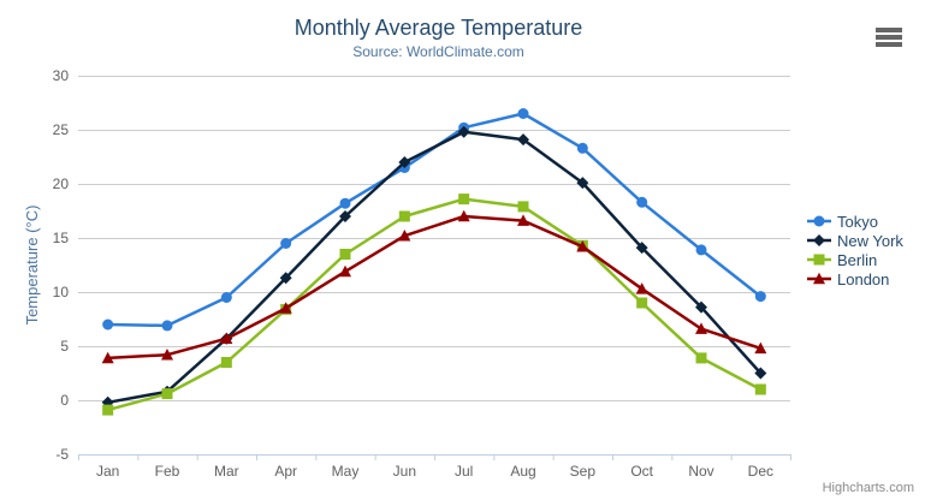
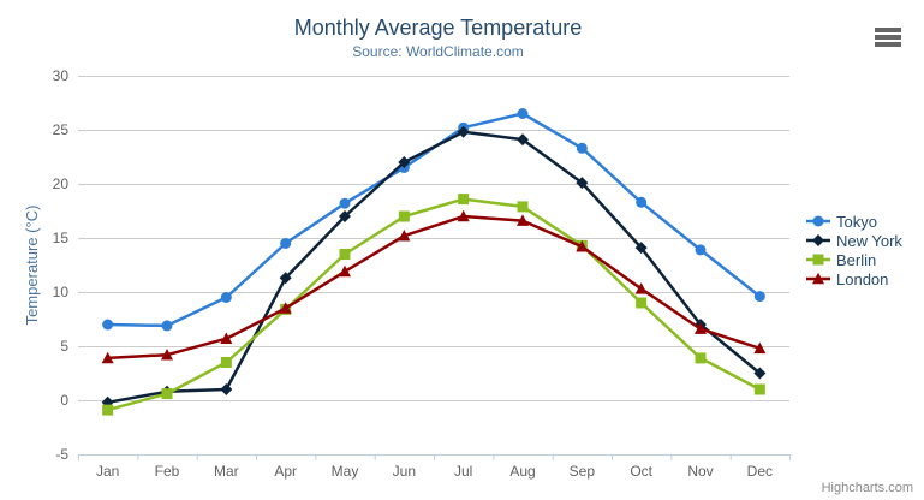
New York/Mar: 6 -> 1
New York/Nov: 9 -> 7
